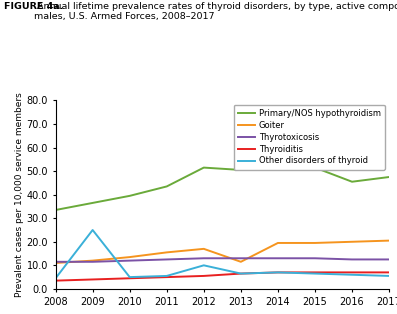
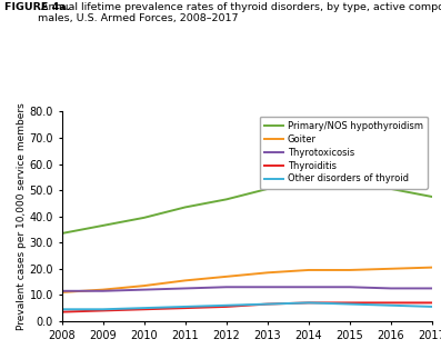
Other disorders of thyroid/2009: 25.0 -> 4.5
Primary/NOS hypothyroidism/2012: 51.5 -> 46.5
Other disorders of thyroid/2012: 10.0 -> 6.0
Goiter/2013: 11.5 -> 18.5
Primary/NOS hypothyroidism/2016: 45.5 -> 50.5
